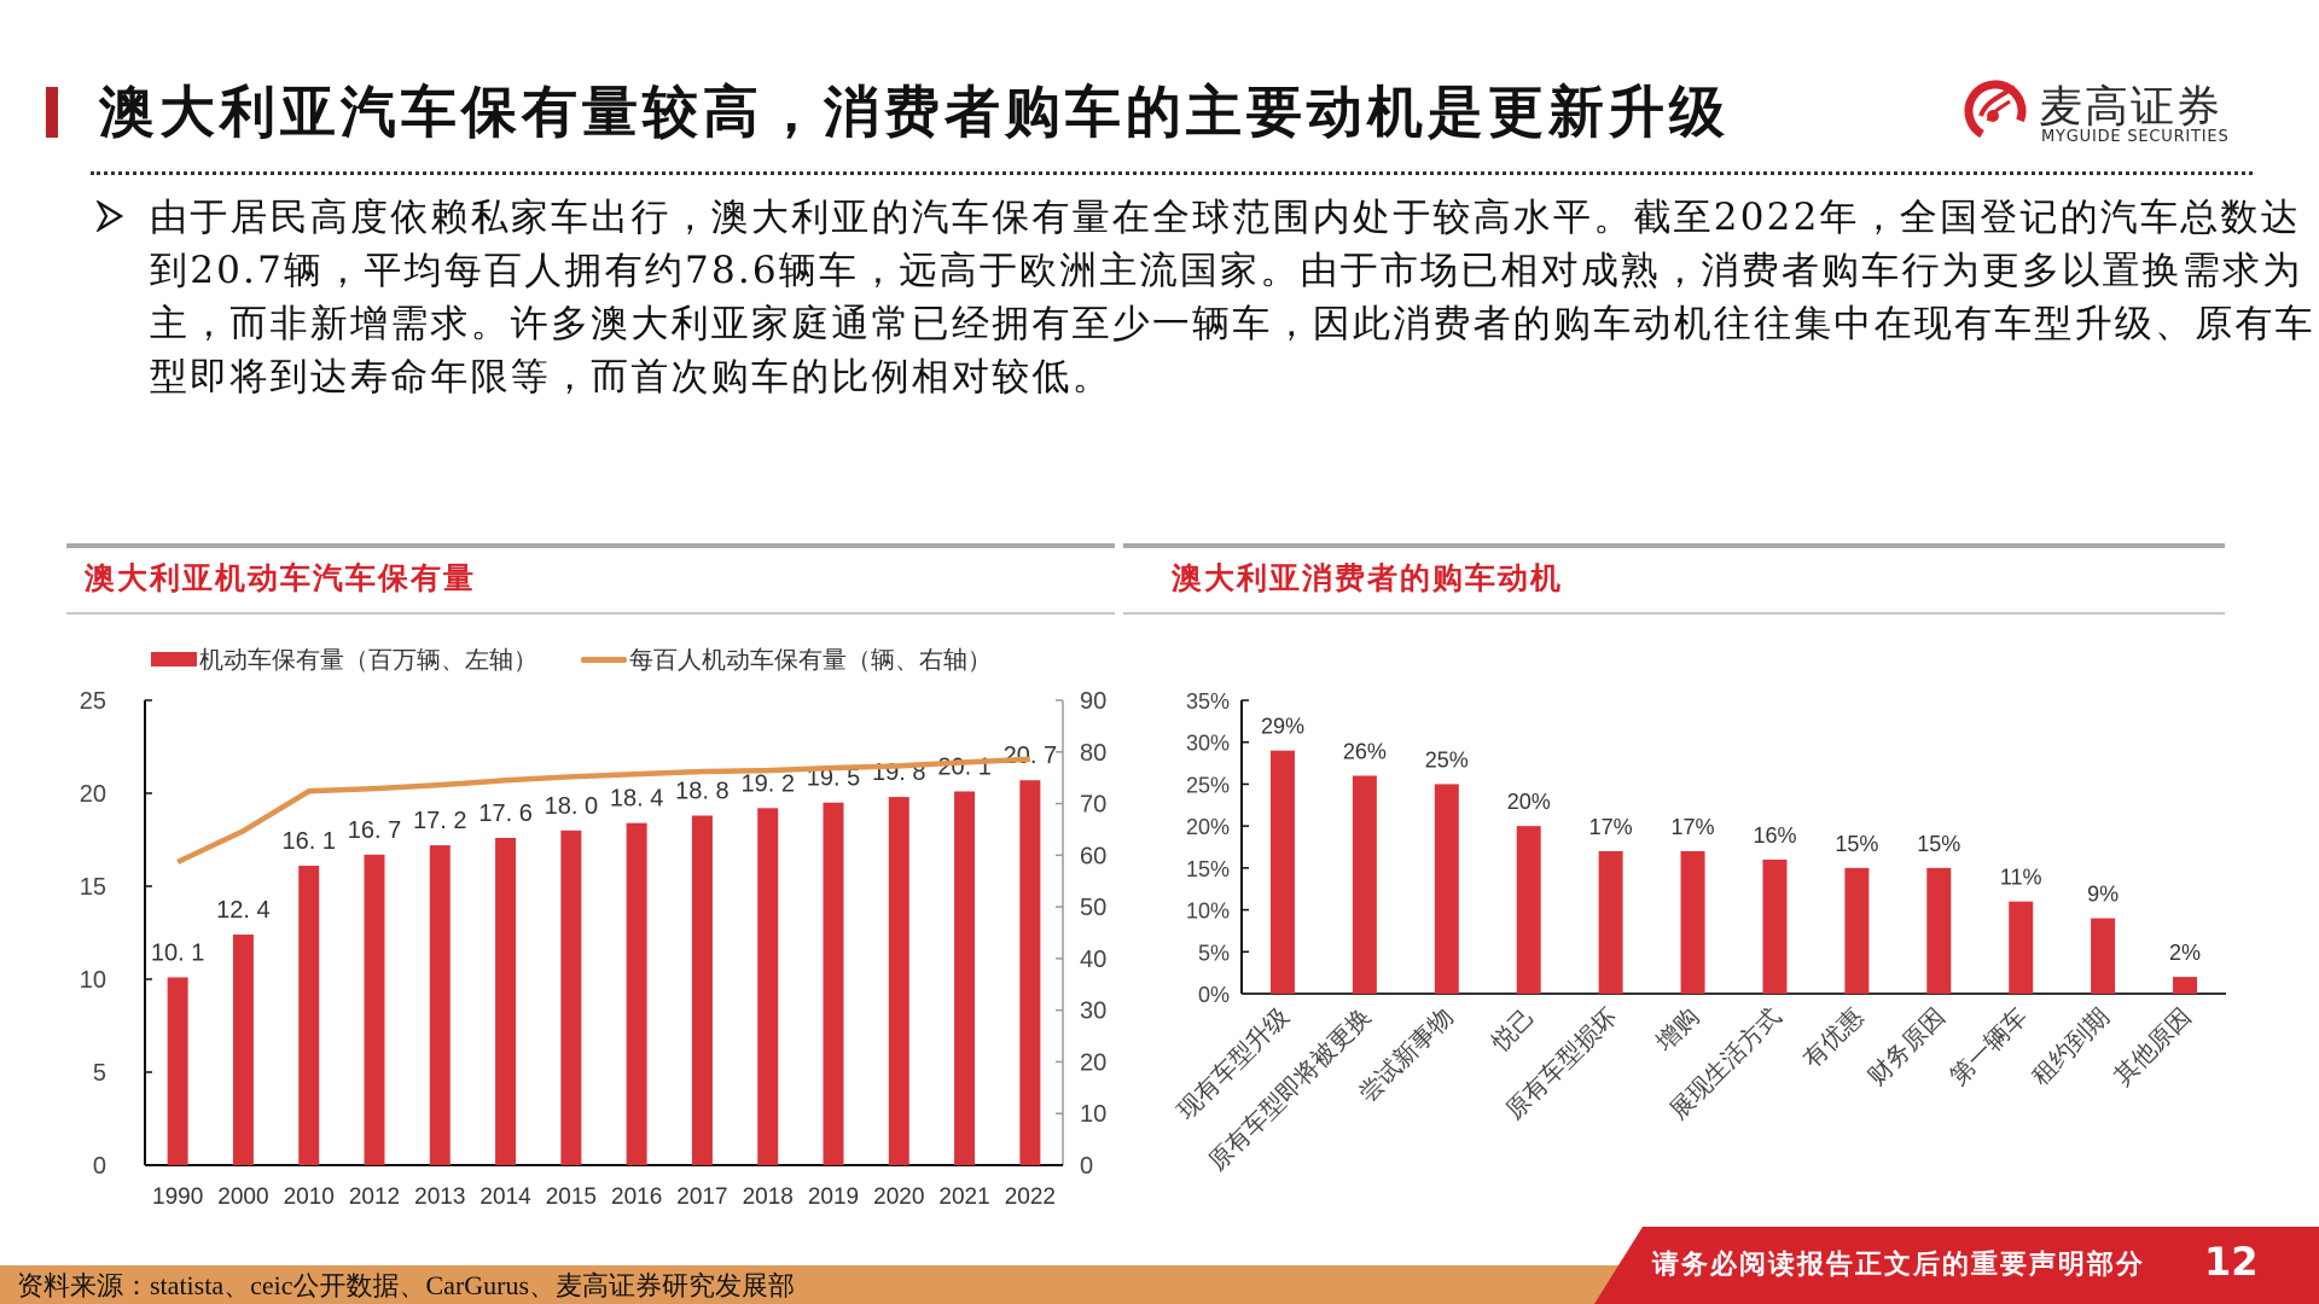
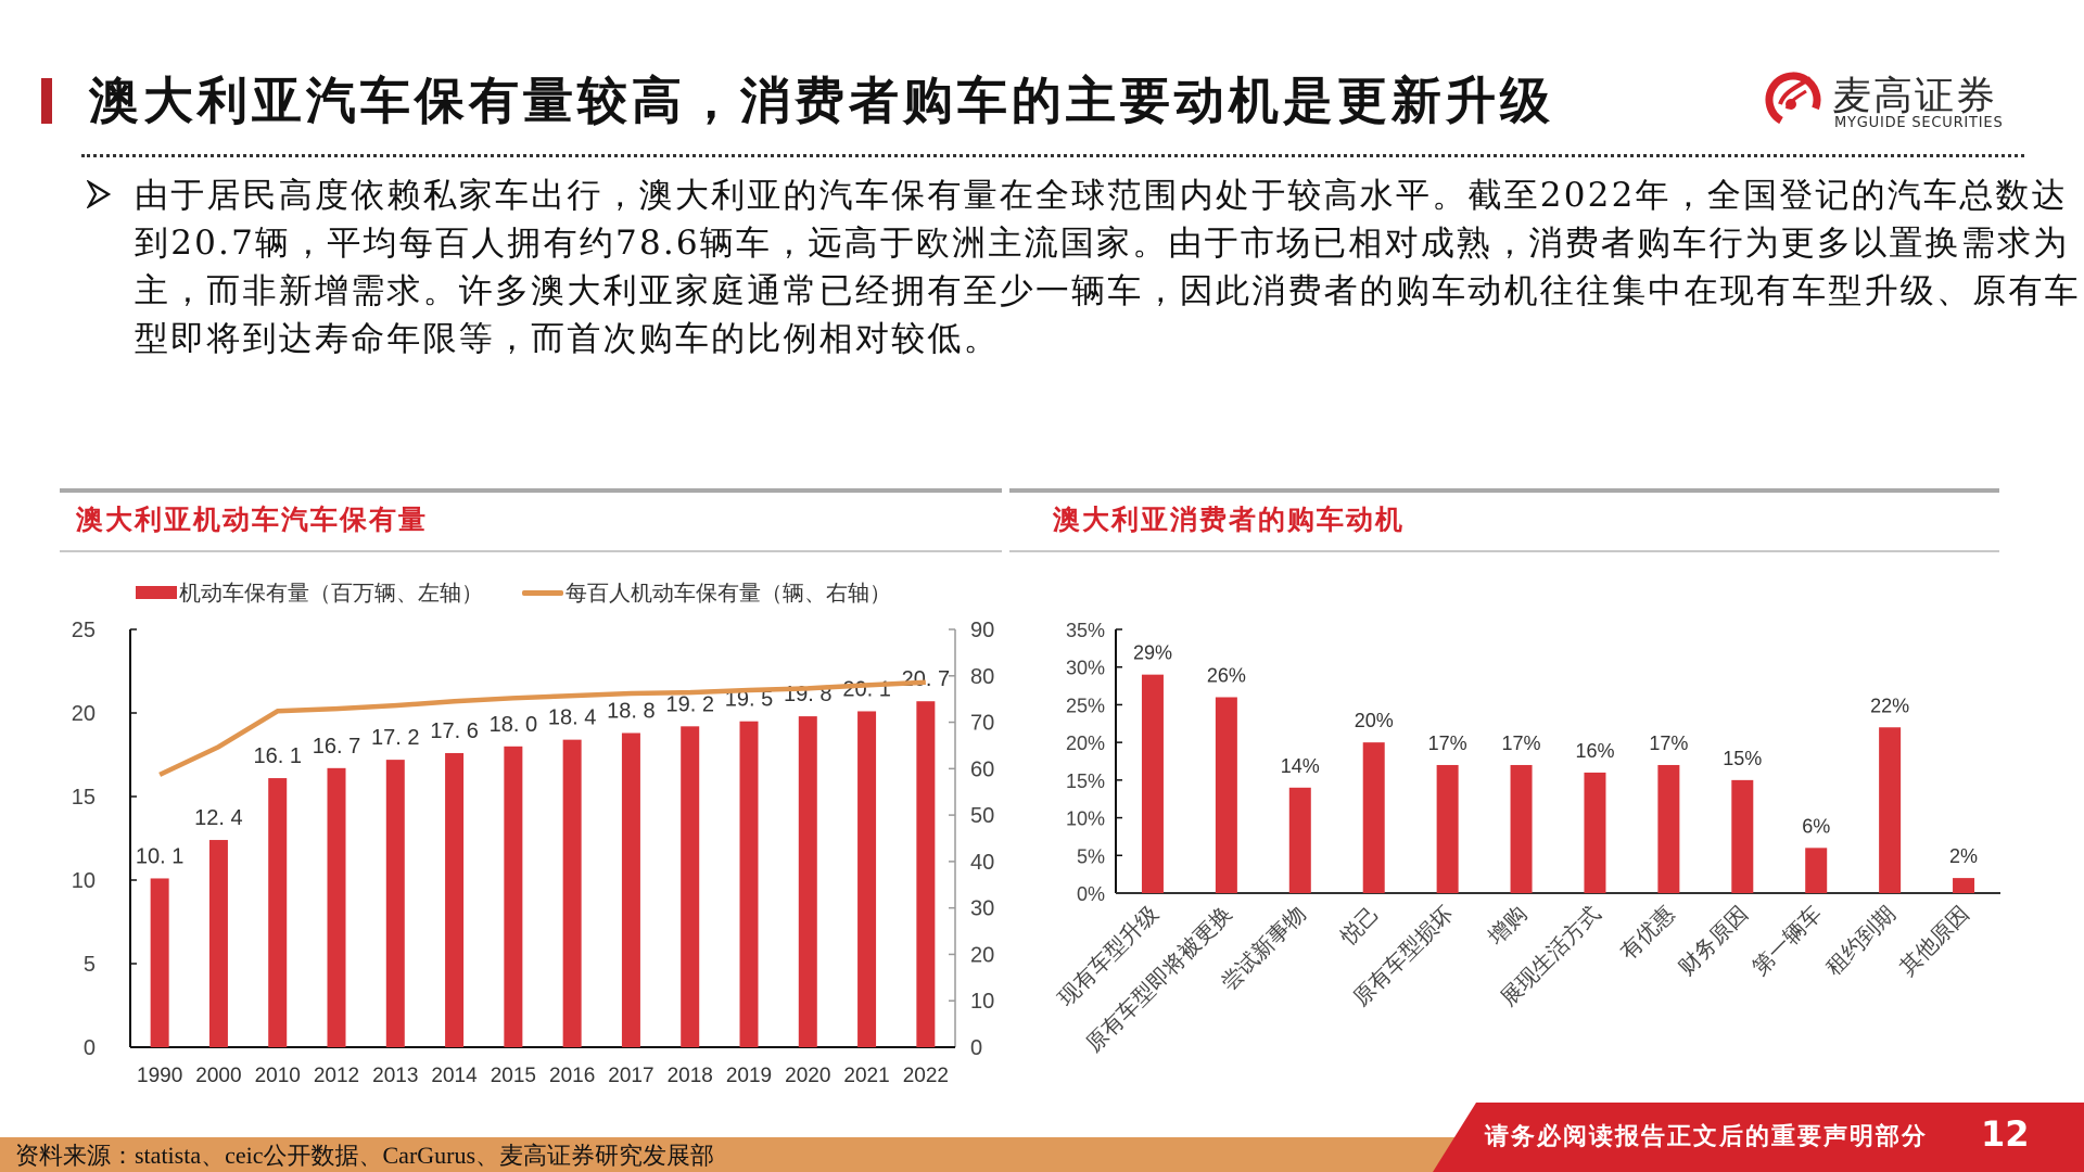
澳大利亚消费者的购车动机/尝试新事物: 25% -> 14%
澳大利亚消费者的购车动机/有优惠: 15% -> 17%
澳大利亚消费者的购车动机/第一辆车: 11% -> 6%
澳大利亚消费者的购车动机/租约到期: 9% -> 22%
